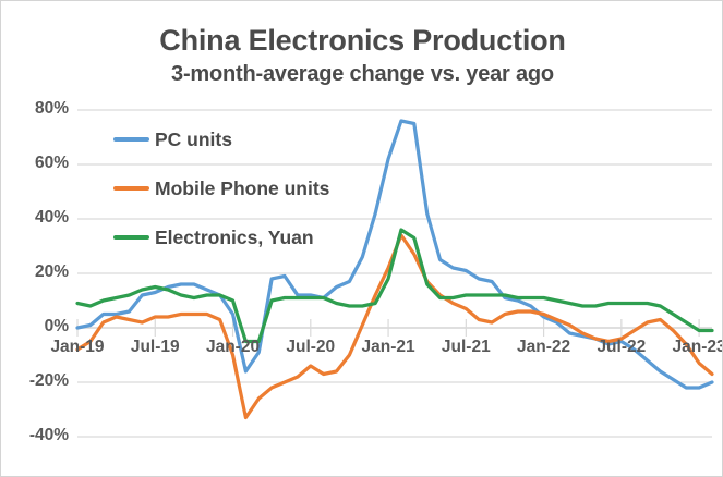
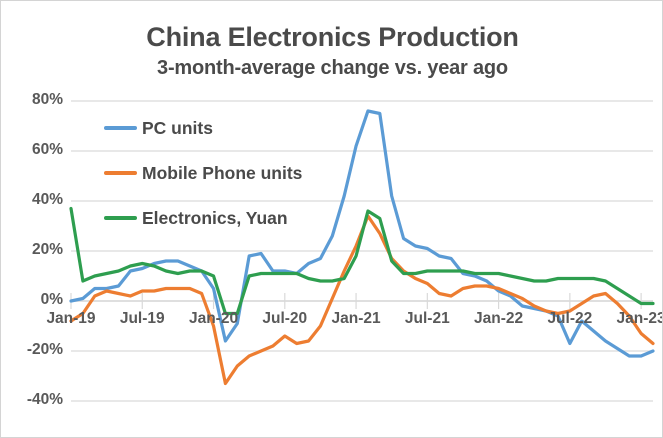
Electronics, Yuan/Jan-19: 9% -> 37%
PC units/Jul-22: -5% -> -17%
